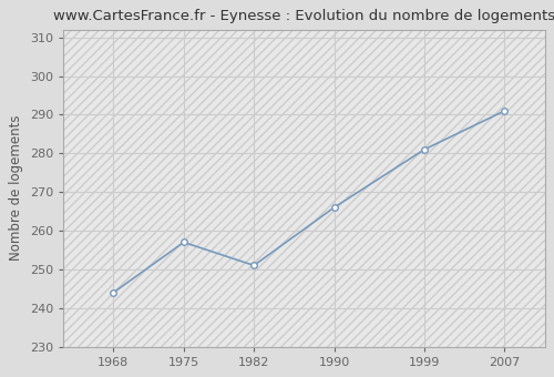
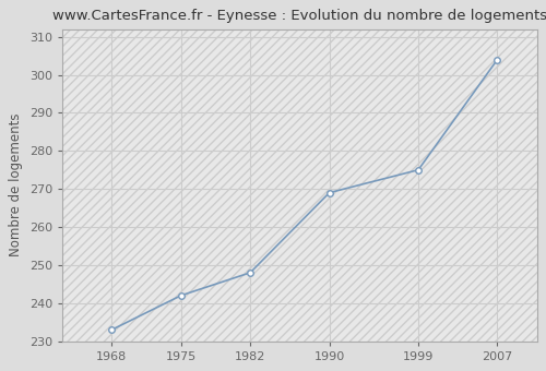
1968: 244 -> 233
1975: 257 -> 242
1982: 251 -> 248
1990: 266 -> 269
1999: 281 -> 275
2007: 291 -> 304
